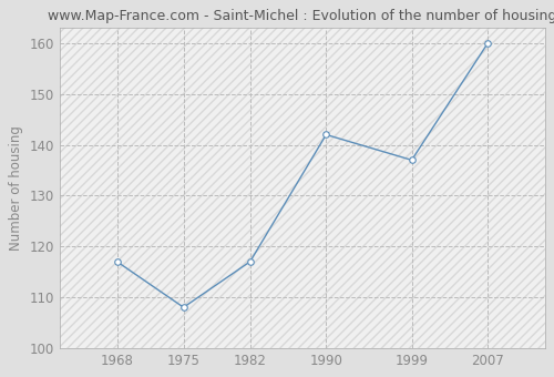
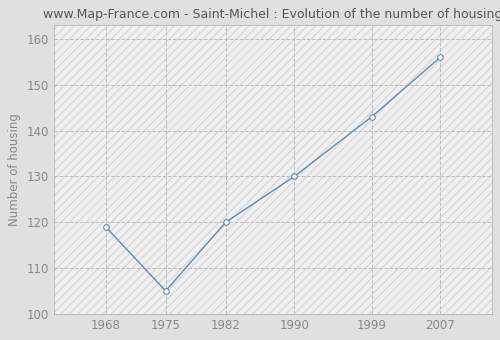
1968: 117 -> 119
1975: 108 -> 105
1982: 117 -> 120
1990: 142 -> 130
1999: 137 -> 143
2007: 160 -> 156
